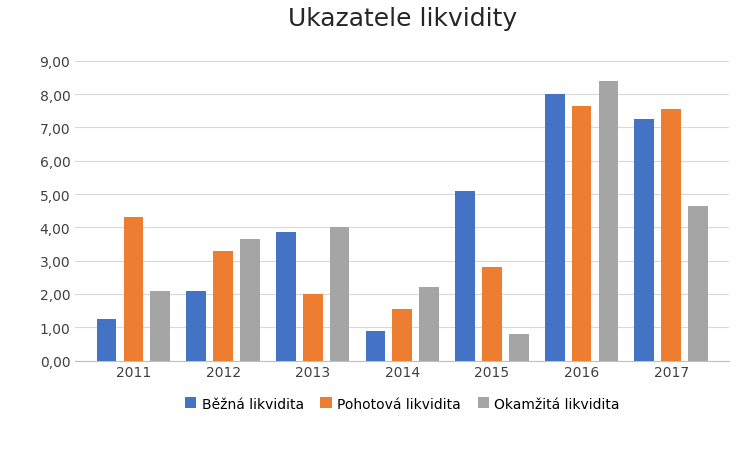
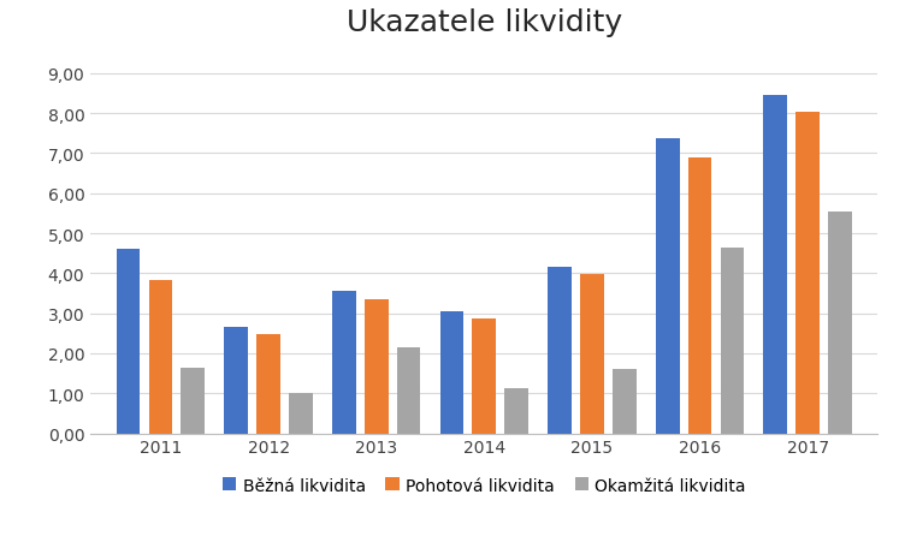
Běžná likvidita/2011: 1,25 -> 4,60
Pohotová likvidita/2011: 4,30 -> 3,82
Okamžitá likvidita/2011: 2,10 -> 1,65
Běžná likvidita/2012: 2,10 -> 2,65
Pohotová likvidita/2012: 3,30 -> 2,48
Okamžitá likvidita/2012: 3,65 -> 1,00
Běžná likvidita/2013: 3,85 -> 3,55
Pohotová likvidita/2013: 2,00 -> 3,35
Okamžitá likvidita/2013: 4,00 -> 2,14
Běžná likvidita/2014: 0,90 -> 3,05
Pohotová likvidita/2014: 1,55 -> 2,88
Okamžitá likvidita/2014: 2,20 -> 1,12
Běžná likvidita/2015: 5,10 -> 4,15
Pohotová likvidita/2015: 2,80 -> 3,98
Okamžitá likvidita/2015: 0,80 -> 1,60
Běžná likvidita/2016: 8,00 -> 7,38
Pohotová likvidita/2016: 7,65 -> 6,88
Okamžitá likvidita/2016: 8,40 -> 4,65
Běžná likvidita/2017: 7,25 -> 8,45
Pohotová likvidita/2017: 7,55 -> 8,02
Okamžitá likvidita/2017: 4,65 -> 5,54
